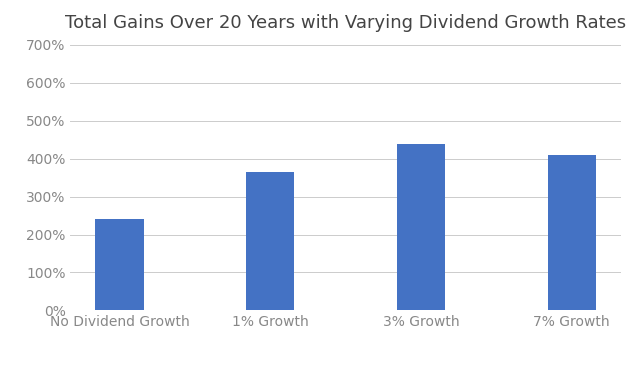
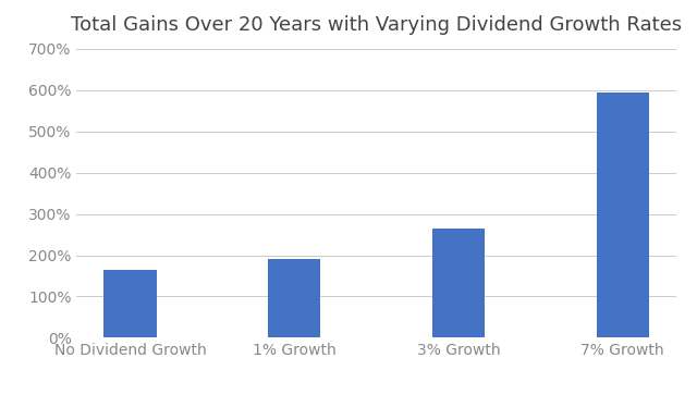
No Dividend Growth: 240% -> 165%
1% Growth: 365% -> 191%
3% Growth: 440% -> 265%
7% Growth: 410% -> 595%
